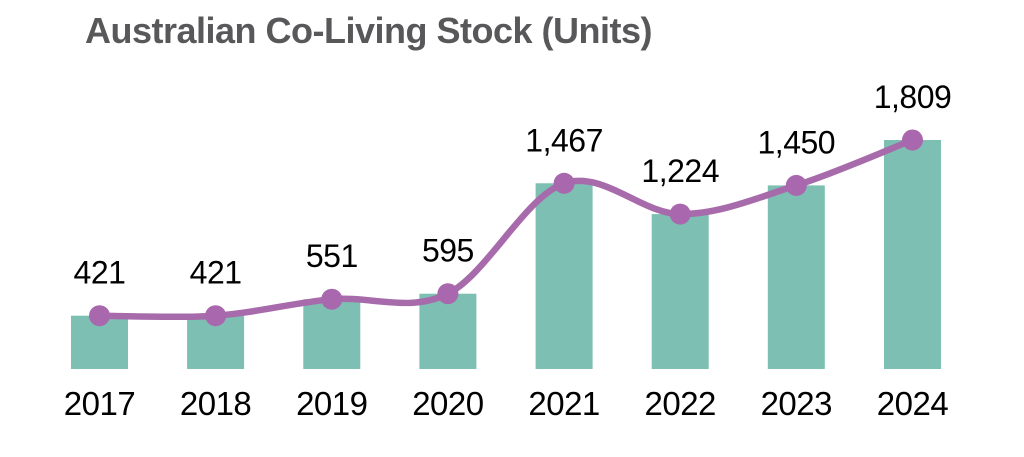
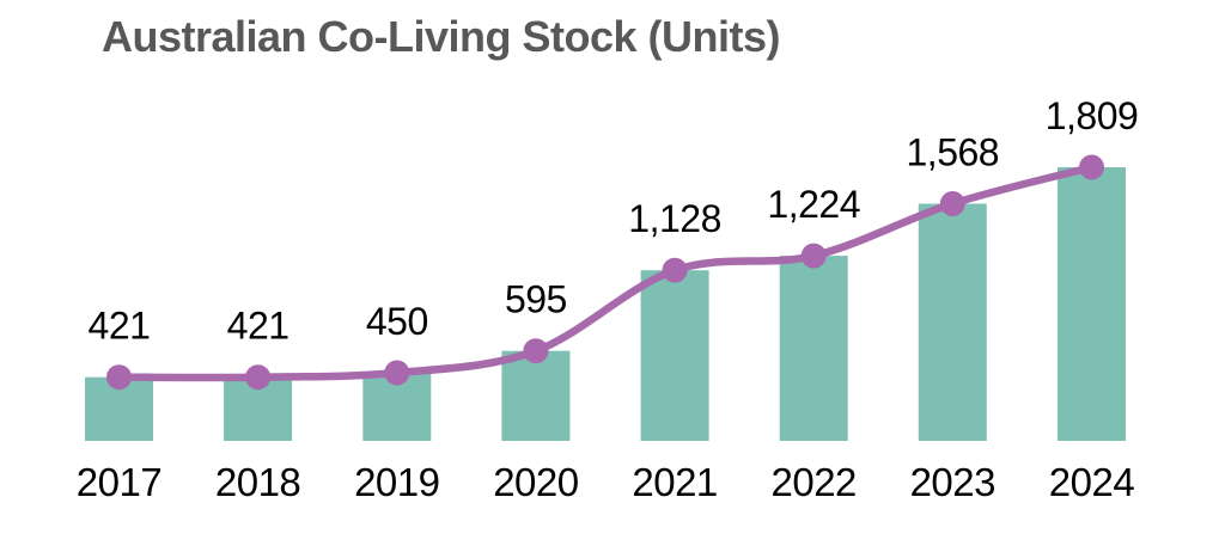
2019: 551 -> 450
2021: 1,467 -> 1,128
2023: 1,450 -> 1,568
